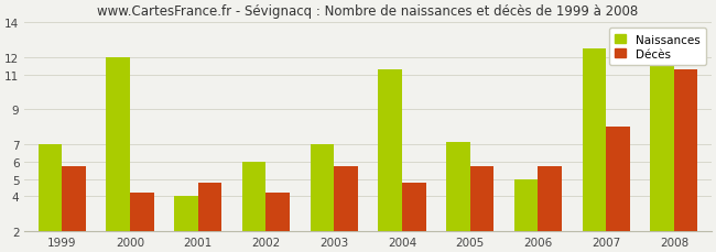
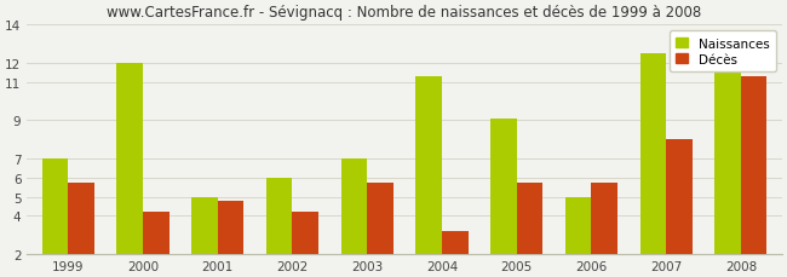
Naissances/2001: 4.0 -> 5.0
Décès/2004: 4.8 -> 3.2
Naissances/2005: 7.1 -> 9.1
